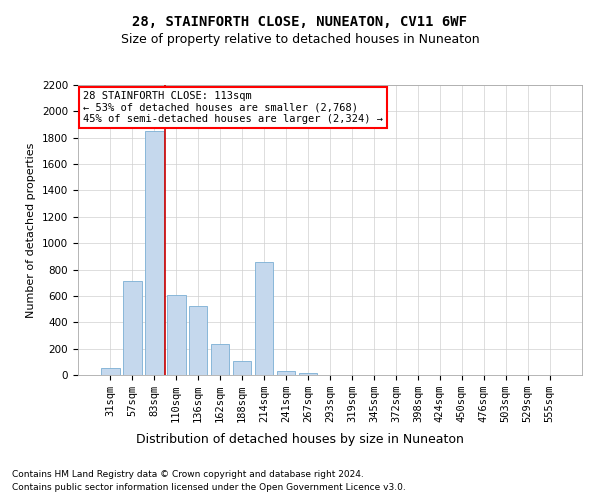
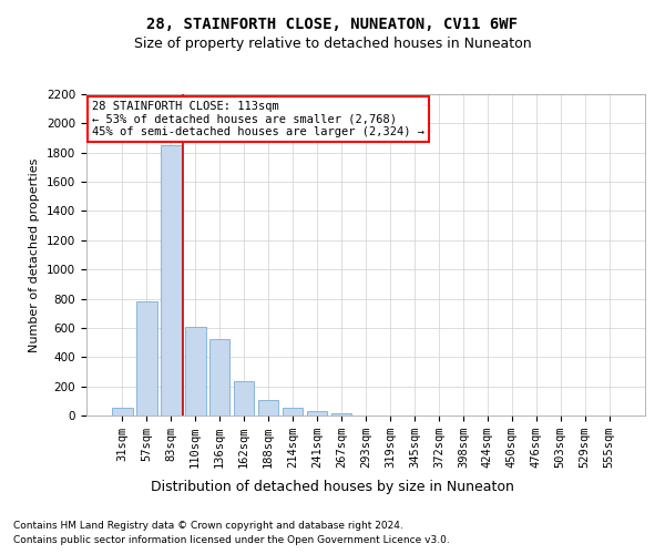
57sqm: 710 -> 780
214sqm: 860 -> 50
